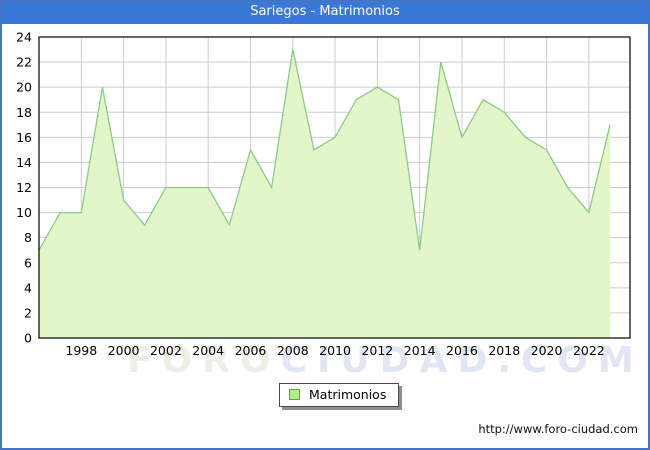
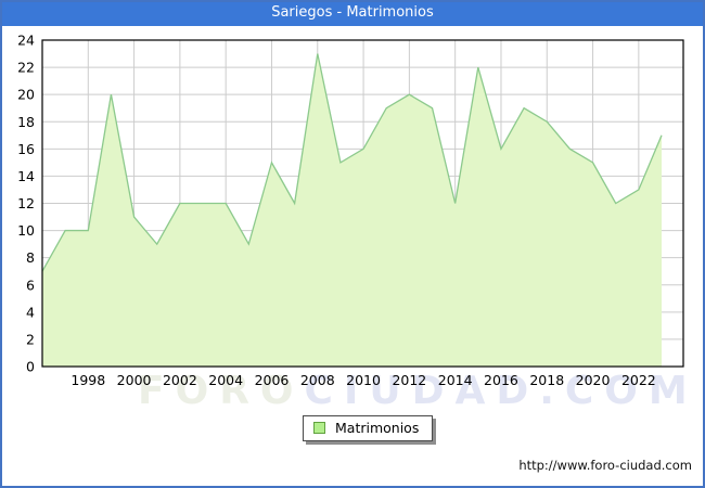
2014: 7 -> 12
2022: 10 -> 13
